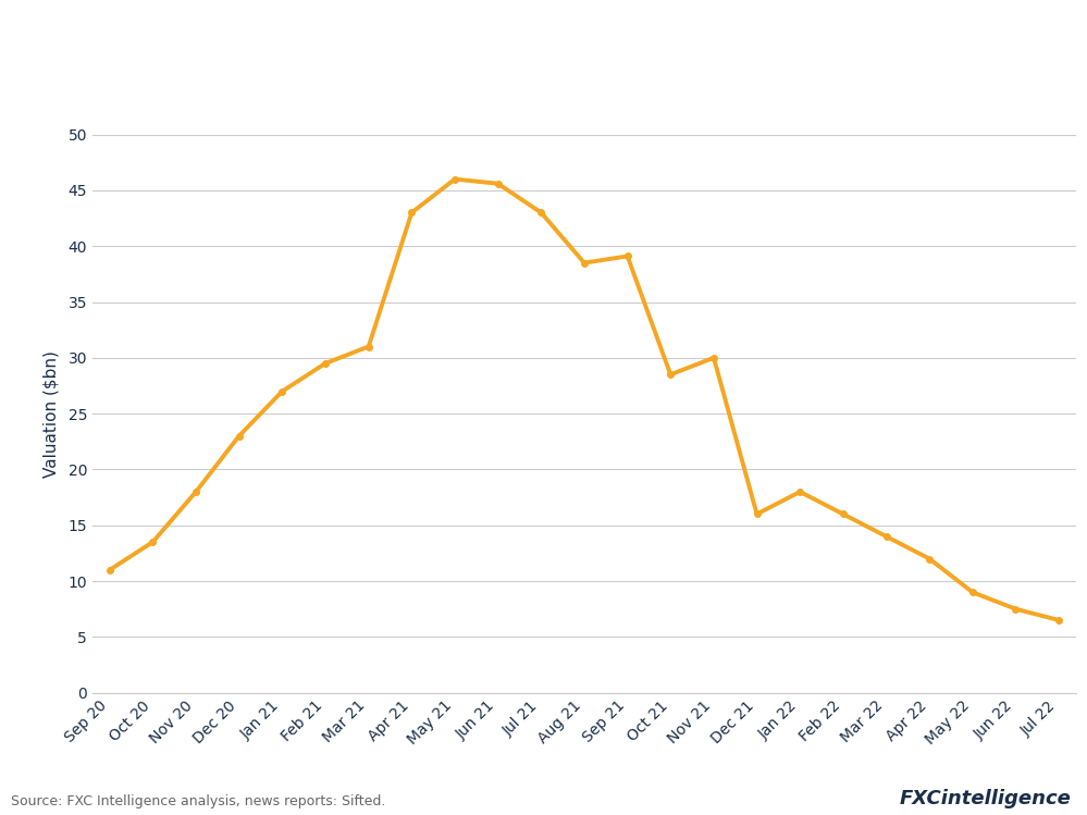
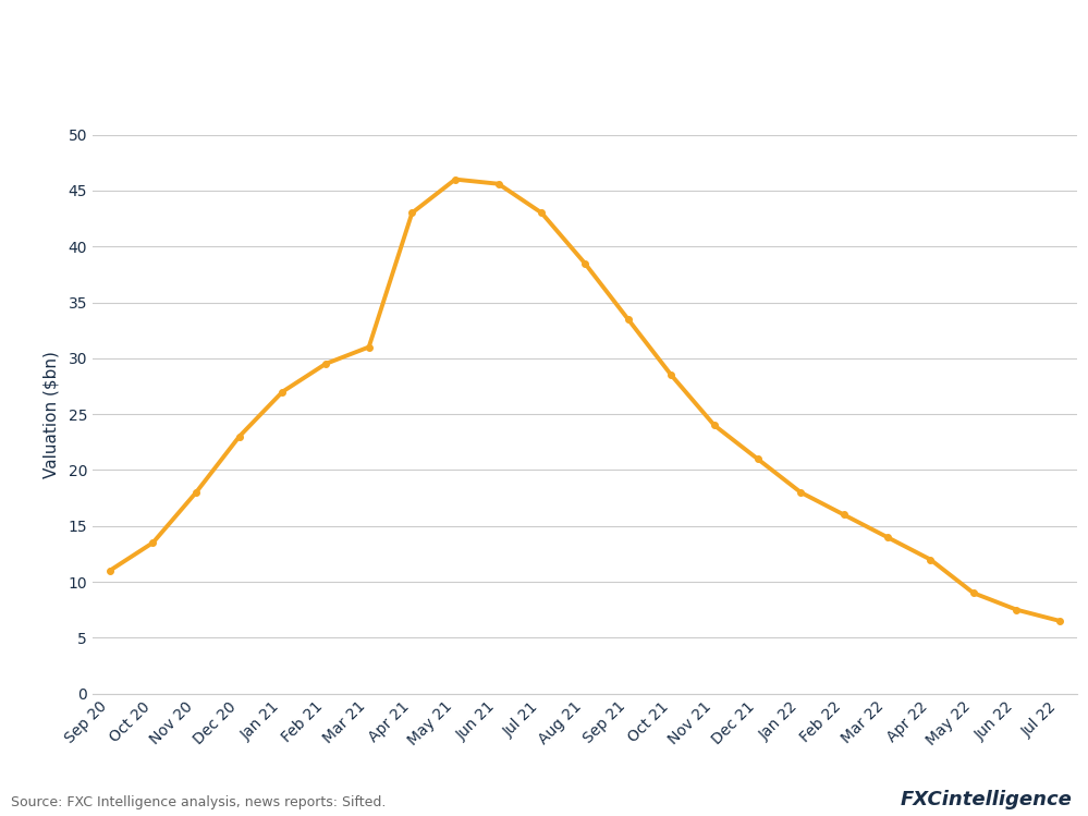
Sep 21: 39.1 -> 33.5
Nov 21: 30.0 -> 24.0
Dec 21: 16.0 -> 21.0
